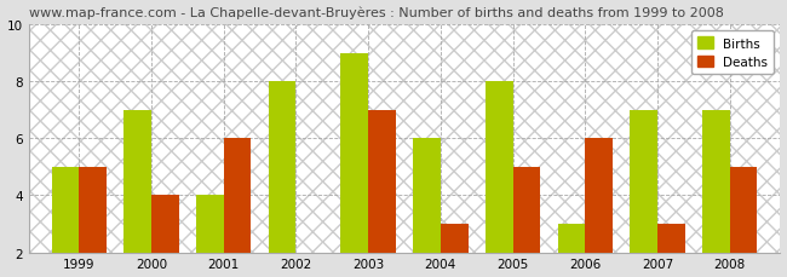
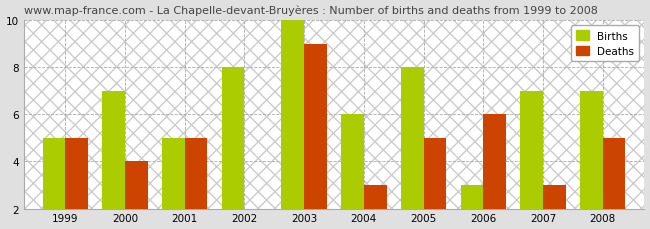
Births/2001: 4 -> 5
Deaths/2001: 6 -> 5
Births/2003: 9 -> 10
Deaths/2003: 7 -> 9
